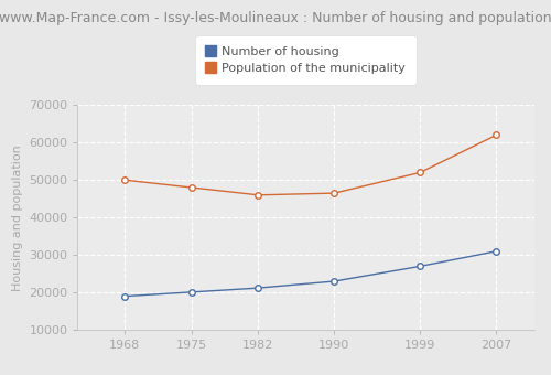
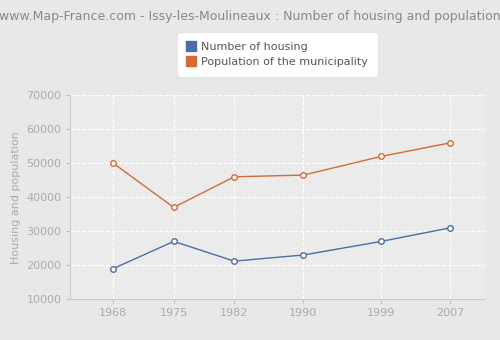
Number of housing/1975: 20100 -> 27000
Population of the municipality/1975: 48000 -> 37000
Population of the municipality/2007: 62000 -> 56000
